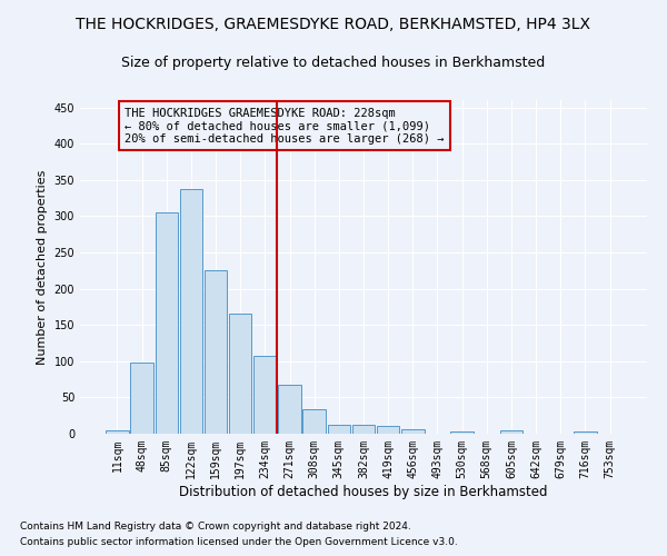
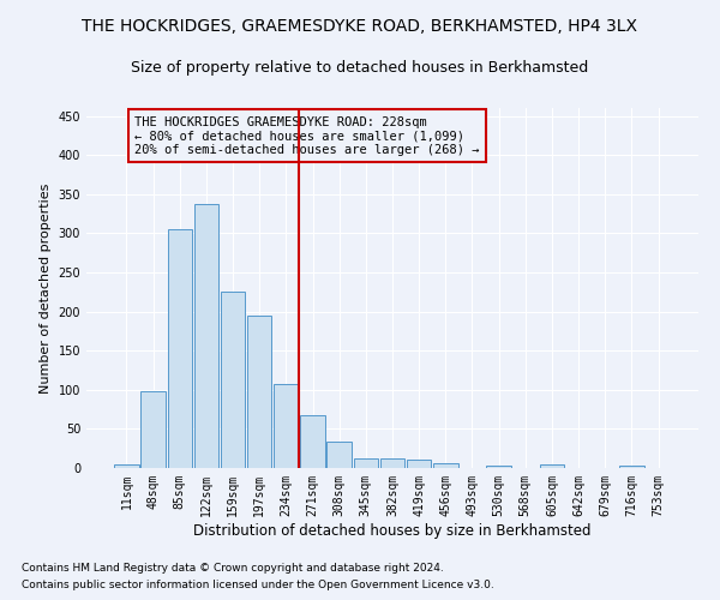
197sqm: 165 -> 194
